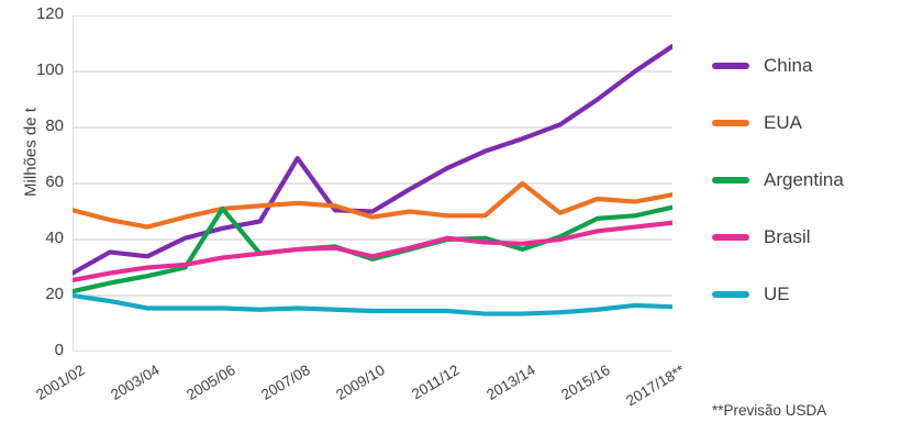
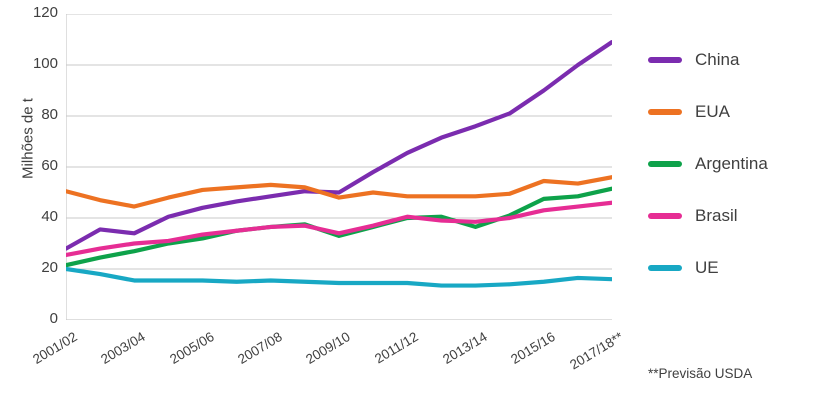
Argentina/2005/06: 51 -> 32
China/2007/08: 69 -> 48
EUA/2013/14: 60 -> 48
